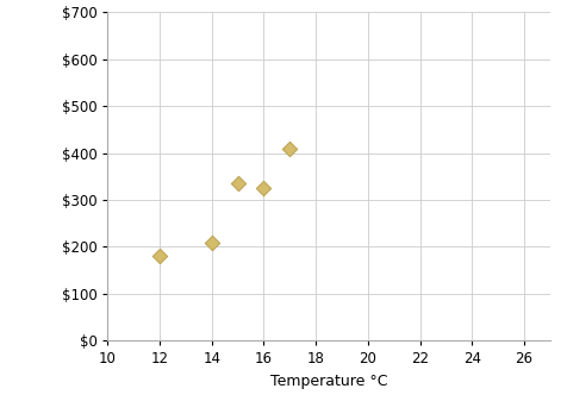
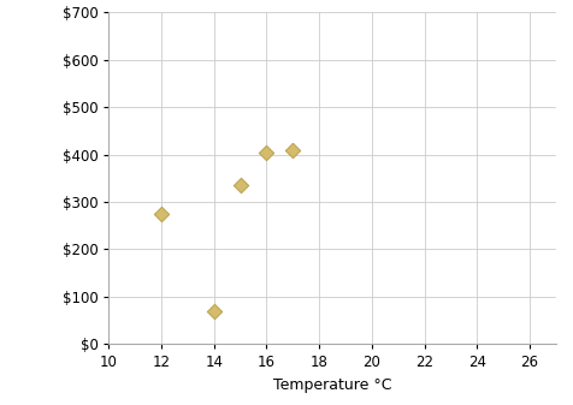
12: $180 -> $275
14: $210 -> $70
16: $325 -> $405
